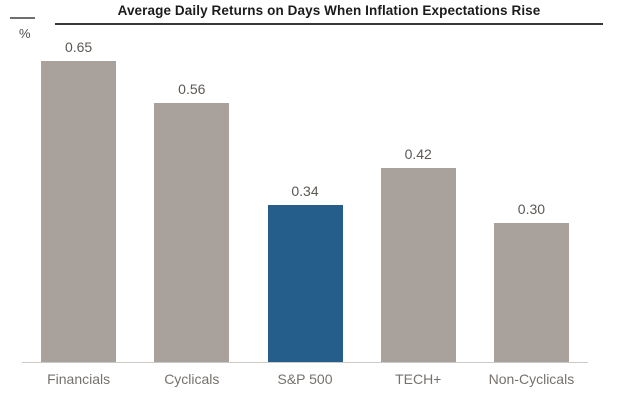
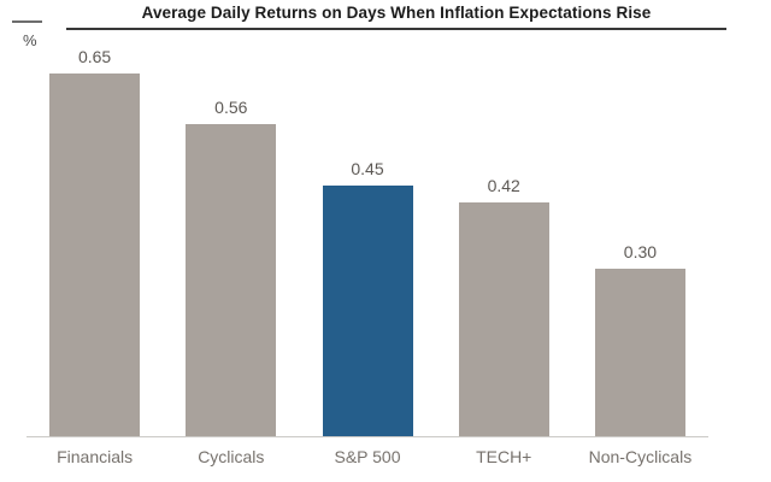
S&P 500: 0.34 -> 0.45
